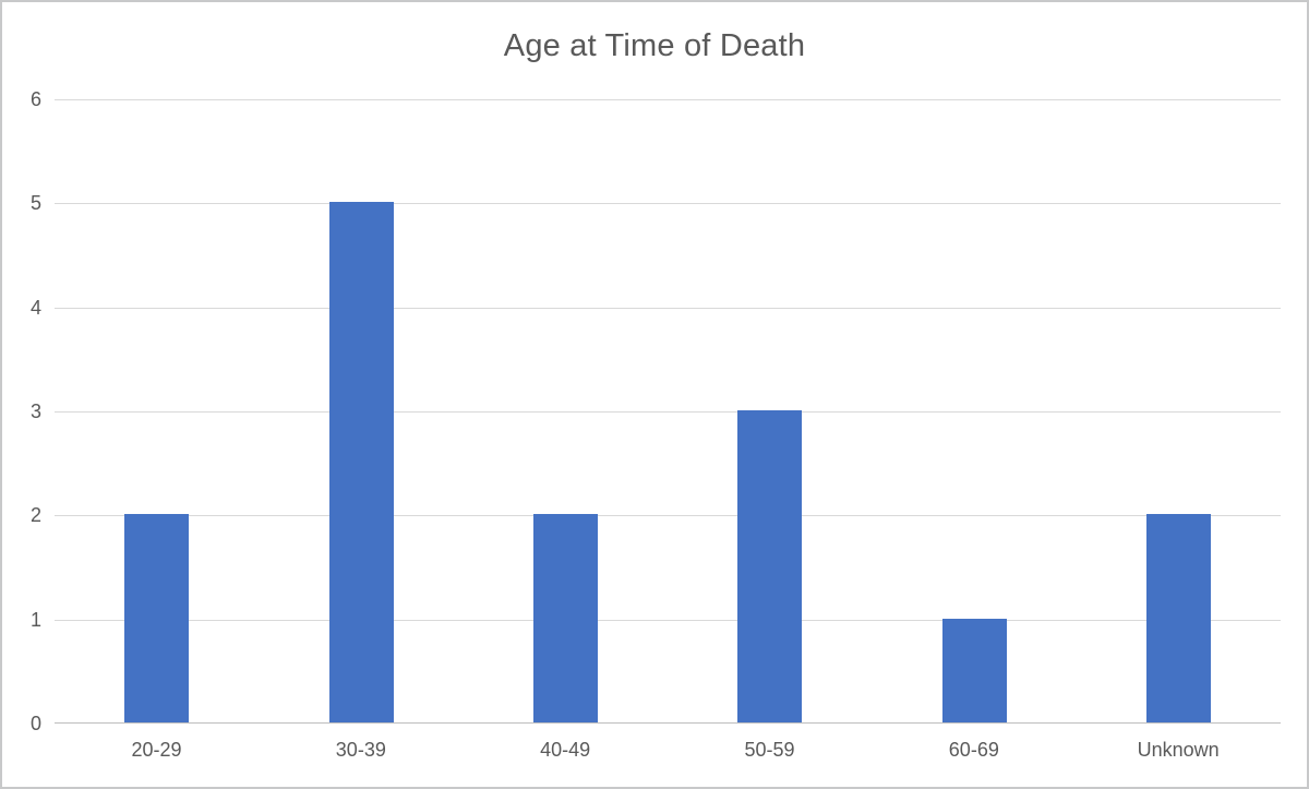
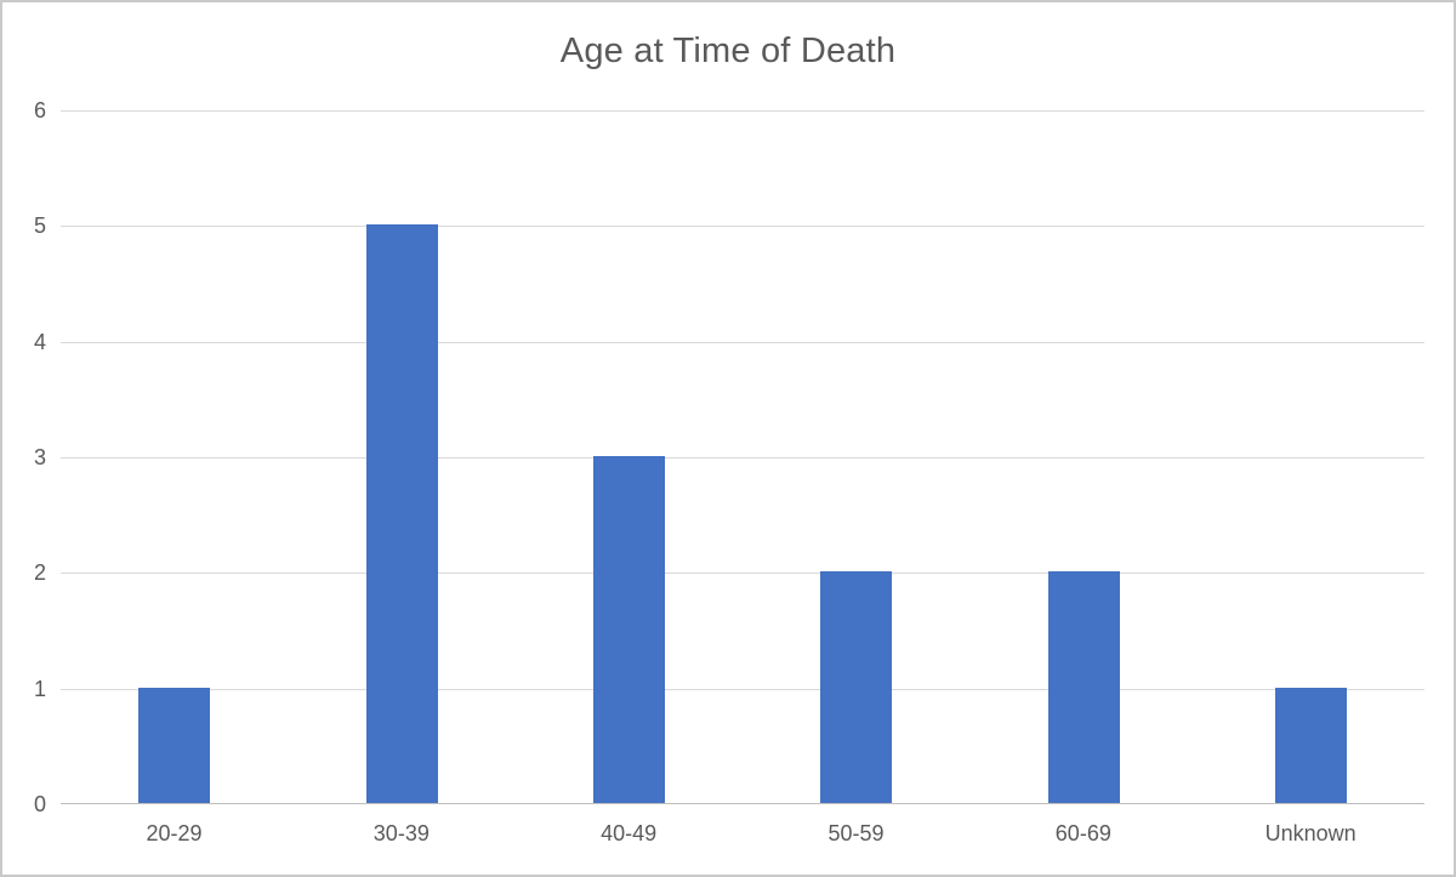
20-29: 2 -> 1
40-49: 2 -> 3
50-59: 3 -> 2
60-69: 1 -> 2
Unknown: 2 -> 1
